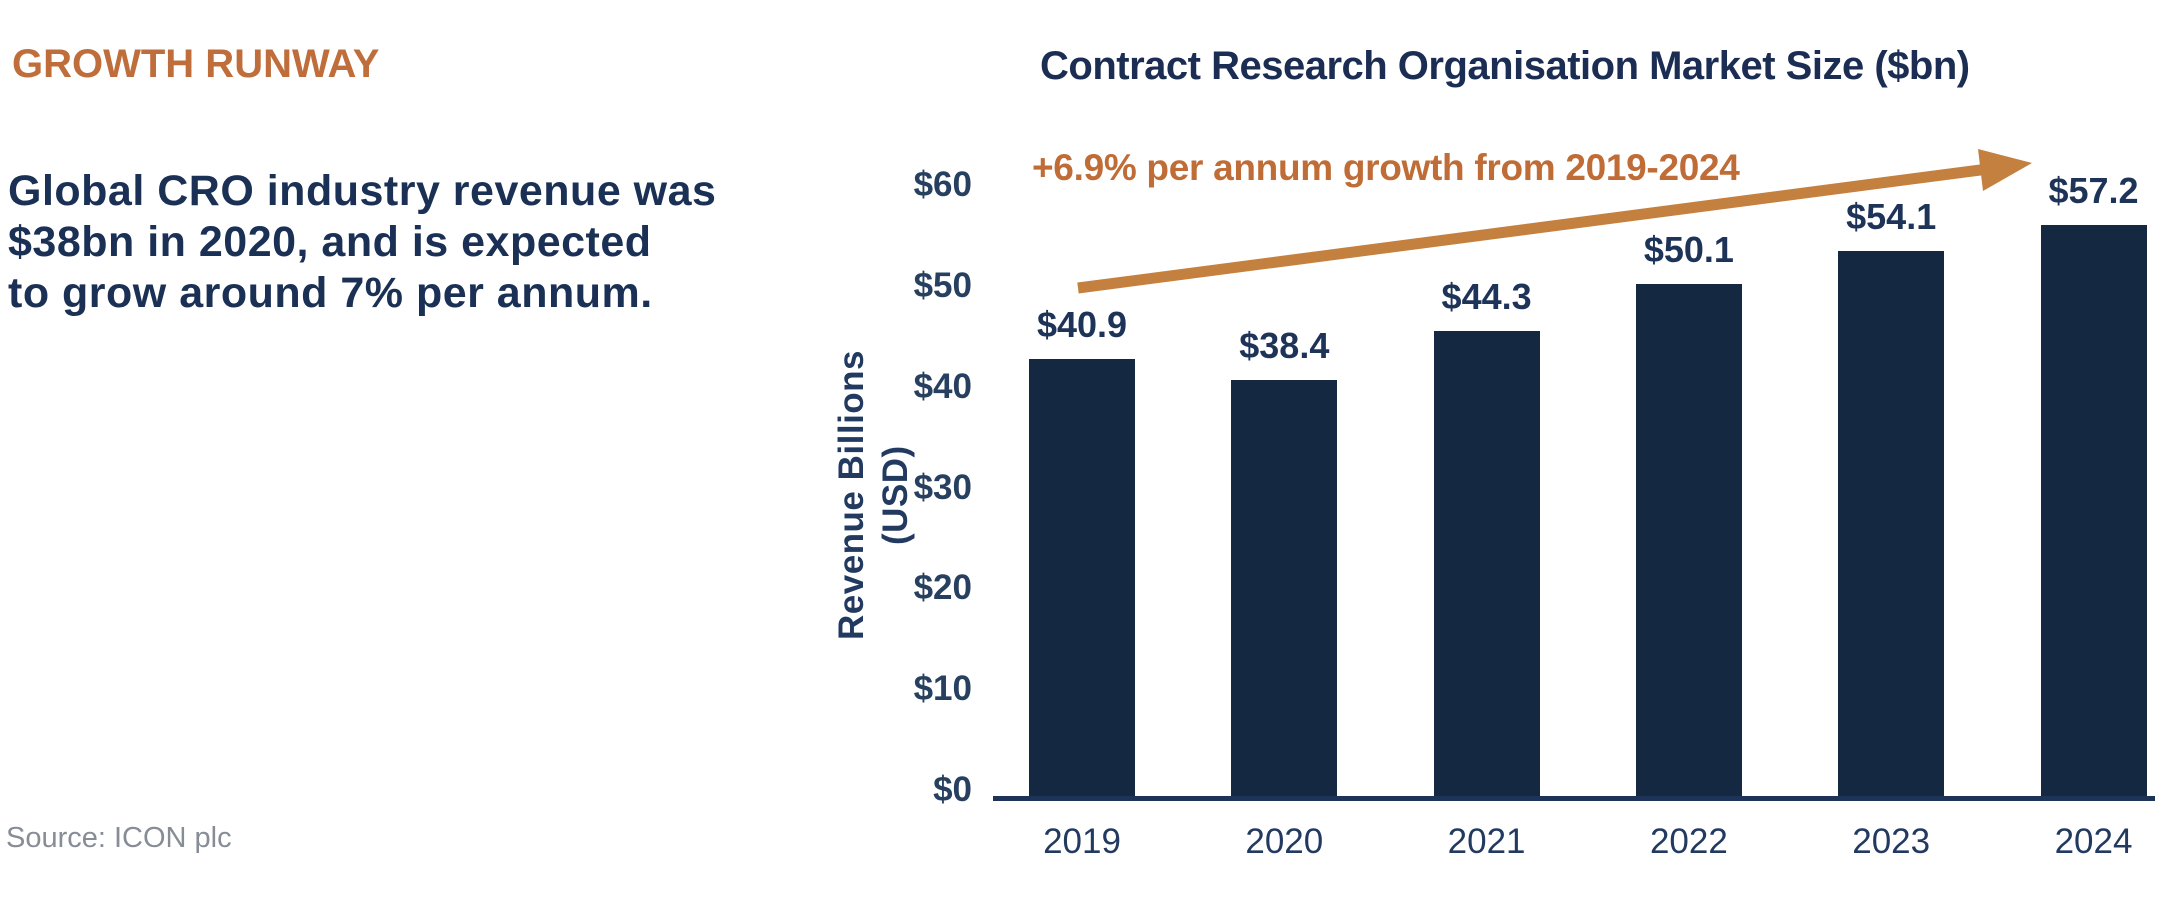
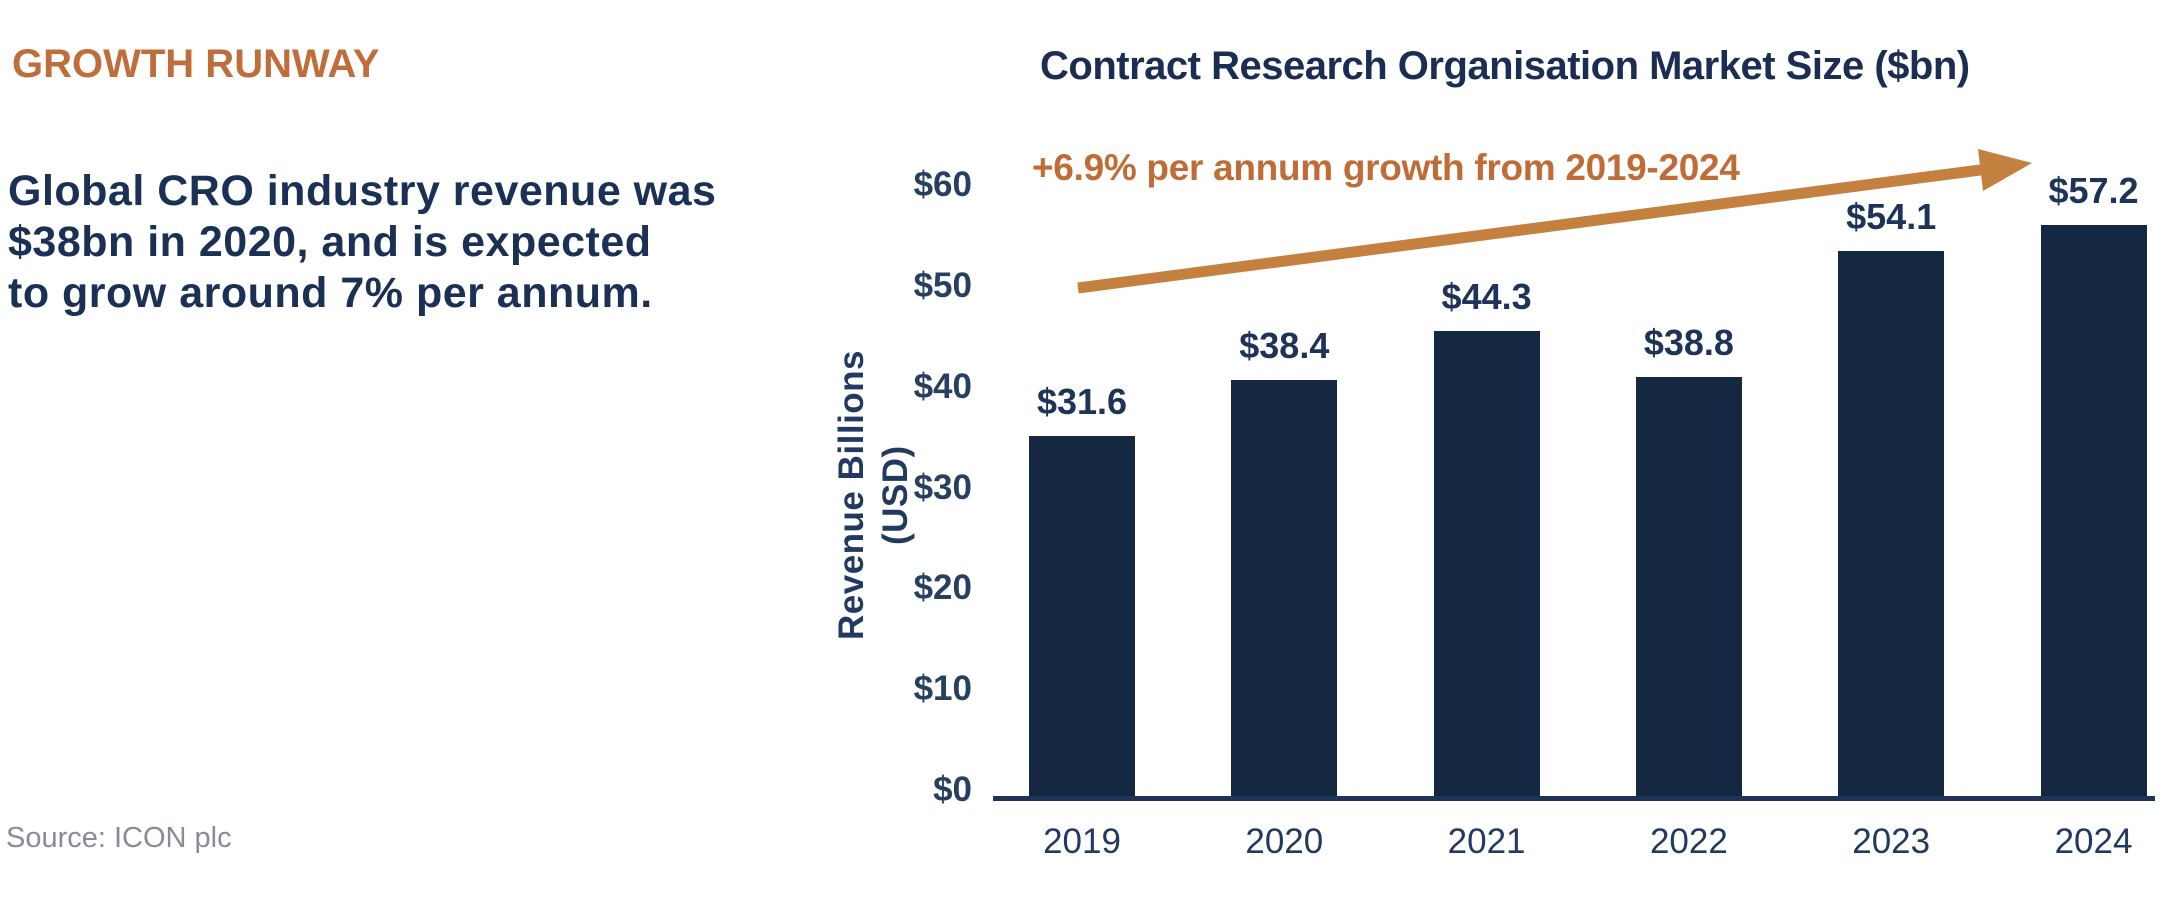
2019: $40.9 -> $31.6
2022: $50.1 -> $38.8
